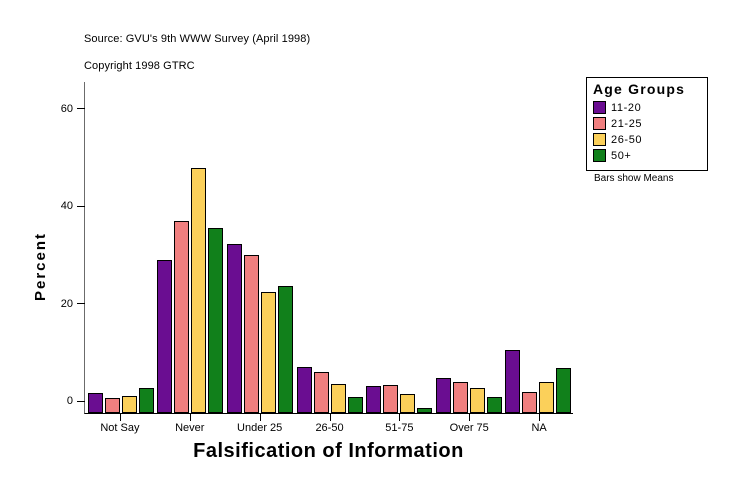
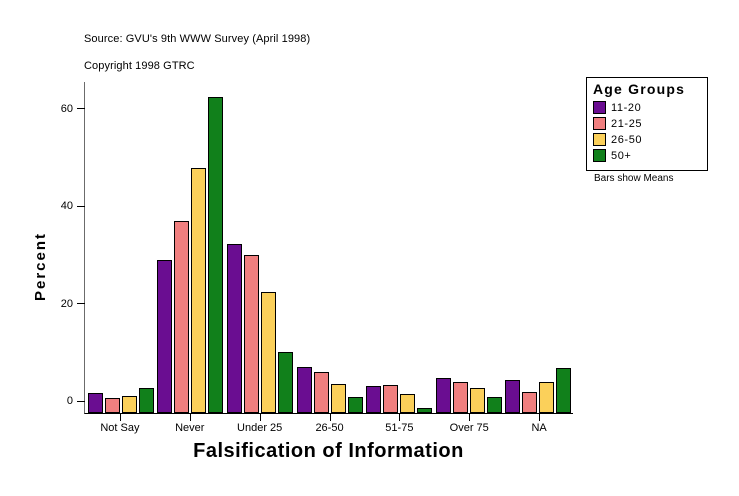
50+/Never: 38 -> 65
50+/Under 25: 26 -> 13
11-20/NA: 13 -> 7
